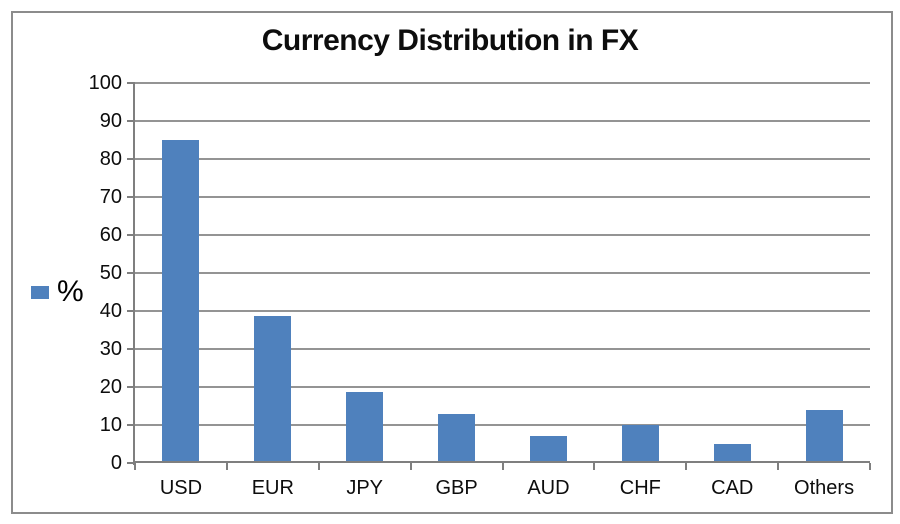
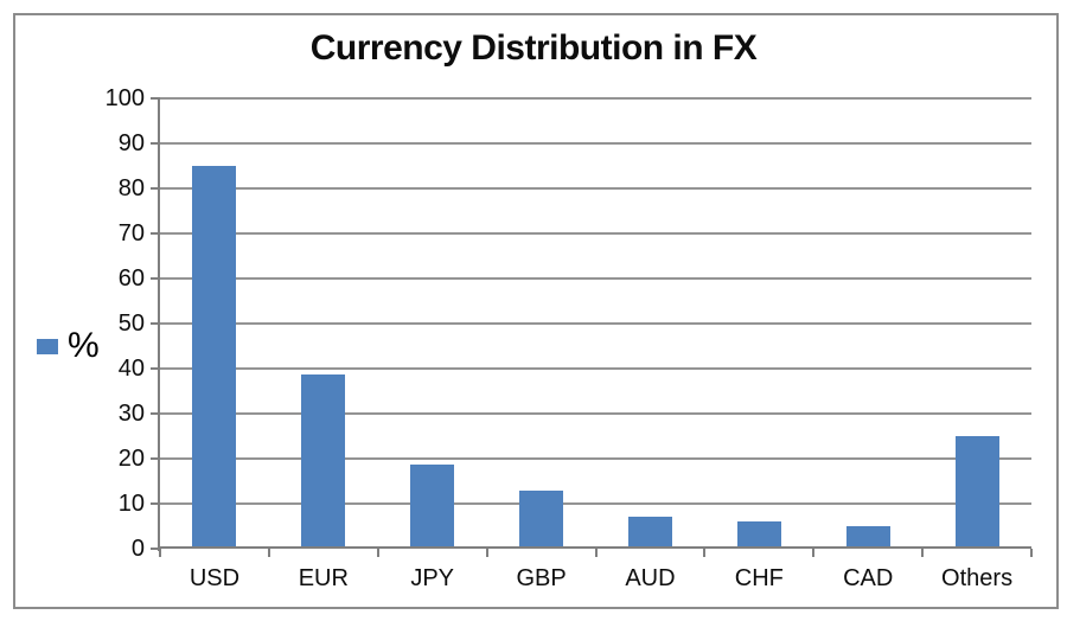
CHF: 10 -> 6
Others: 14 -> 25
